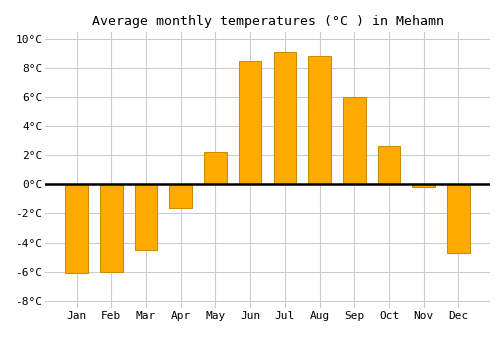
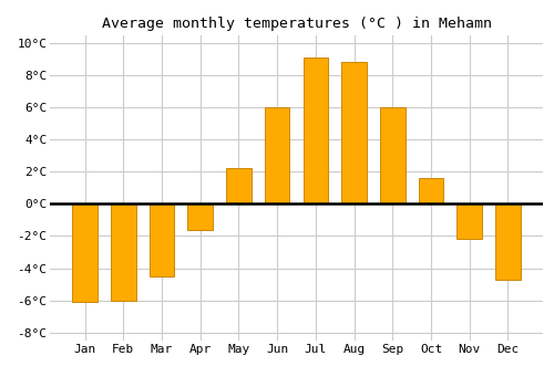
Jun: 8.5°C -> 6.0°C
Oct: 2.6°C -> 1.6°C
Nov: -0.2°C -> -2.2°C
